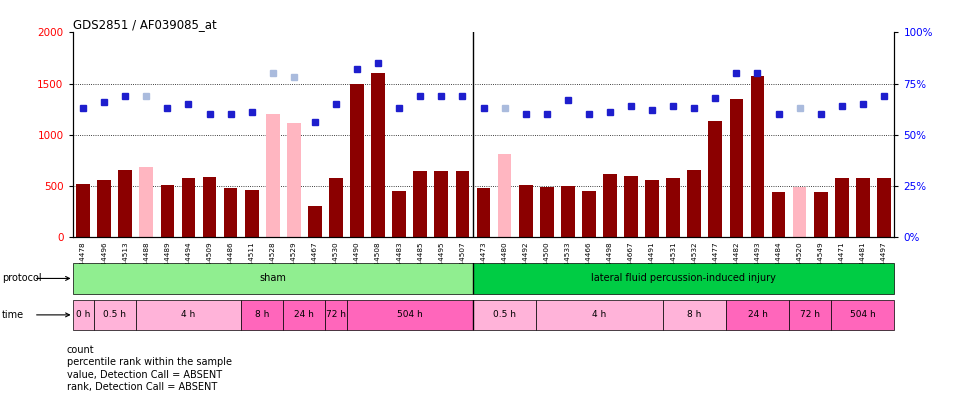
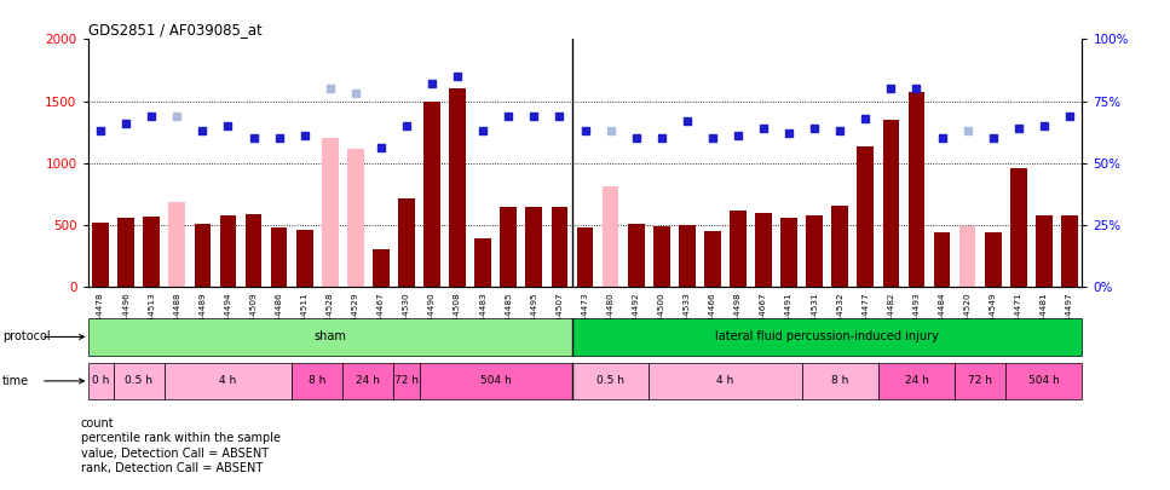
GSM44513: 650 -> 570
GSM44530: 580 -> 710
GSM44483: 450 -> 390
GSM44471: 580 -> 960
